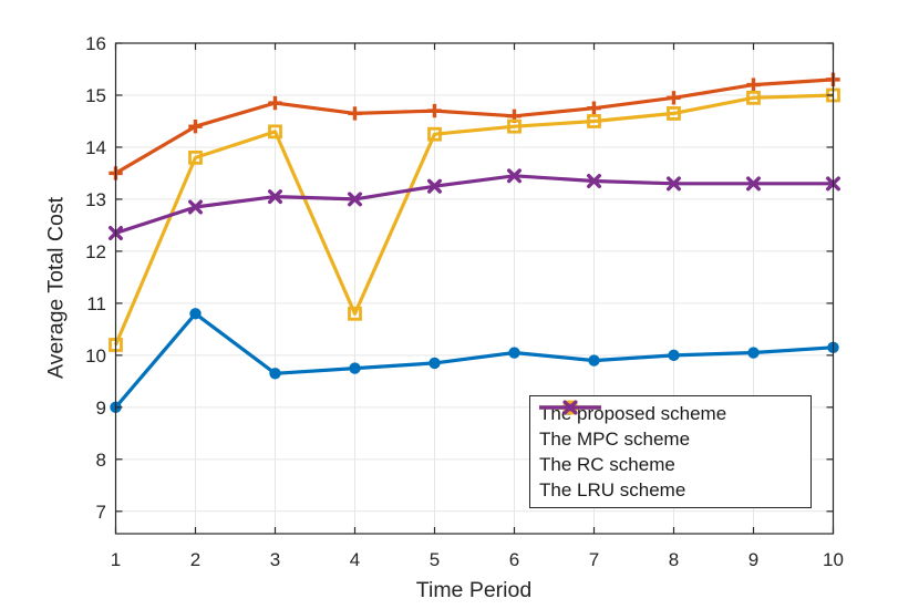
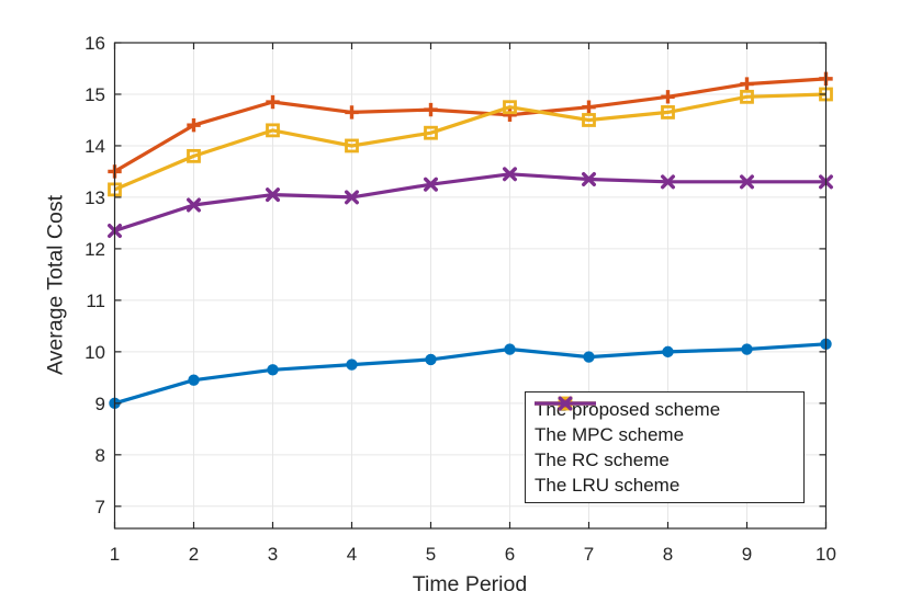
The RC scheme/1: 10.2 -> 13.2
The proposed scheme/2: 10.8 -> 9.4
The RC scheme/4: 10.8 -> 14.0
The RC scheme/6: 14.4 -> 14.8
